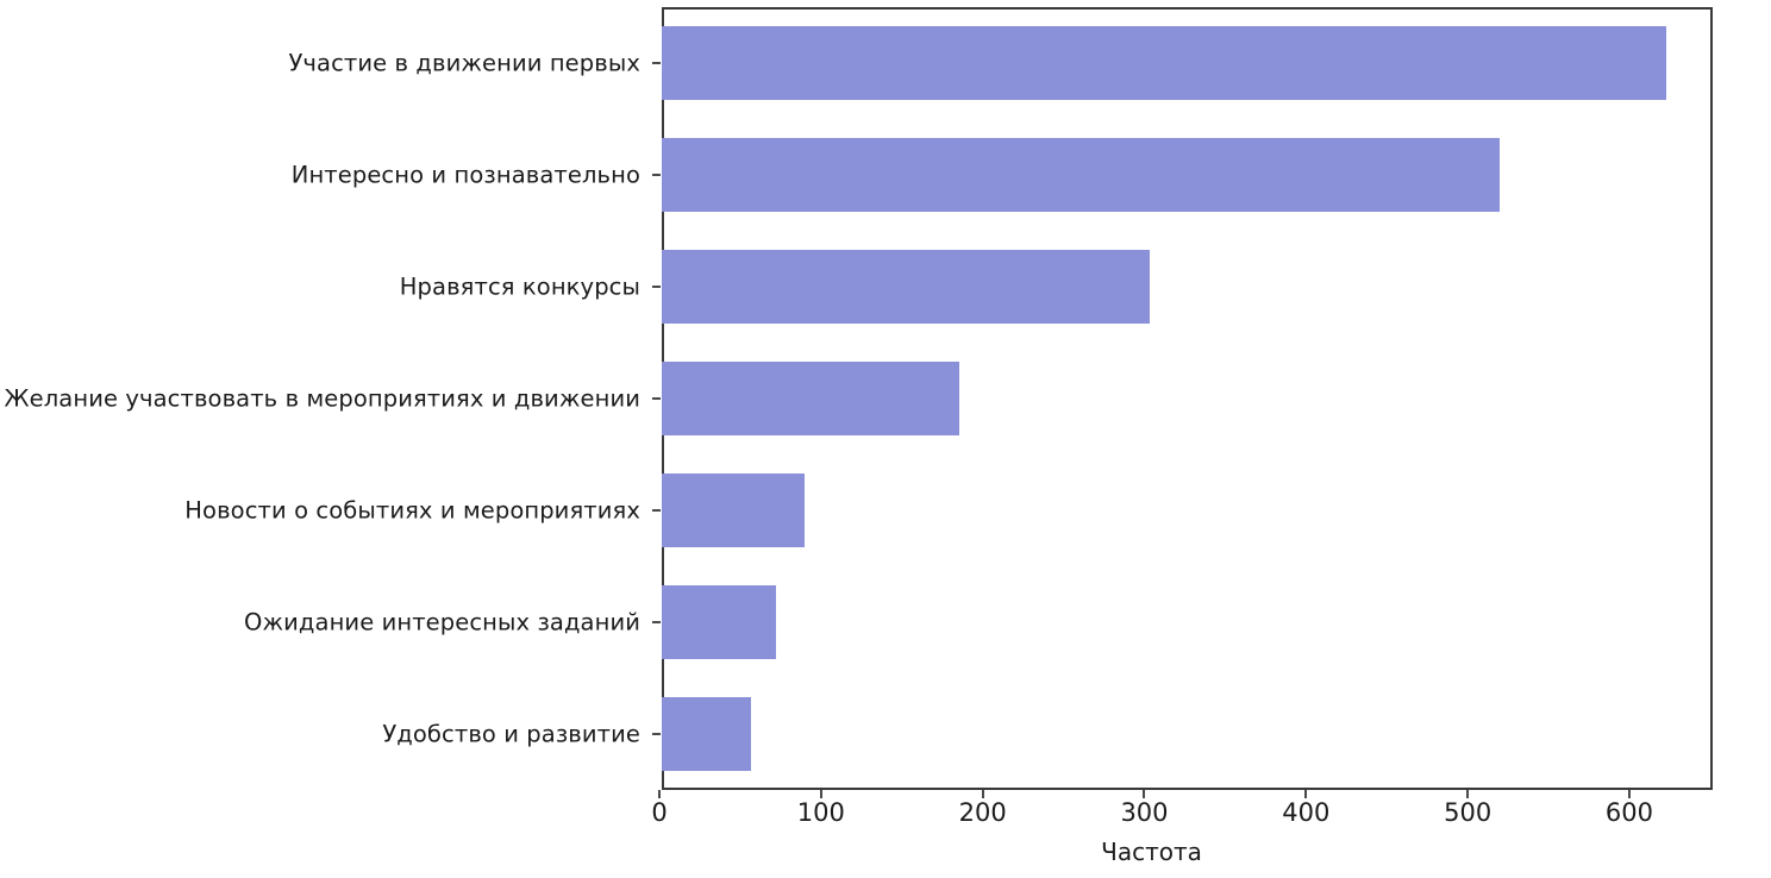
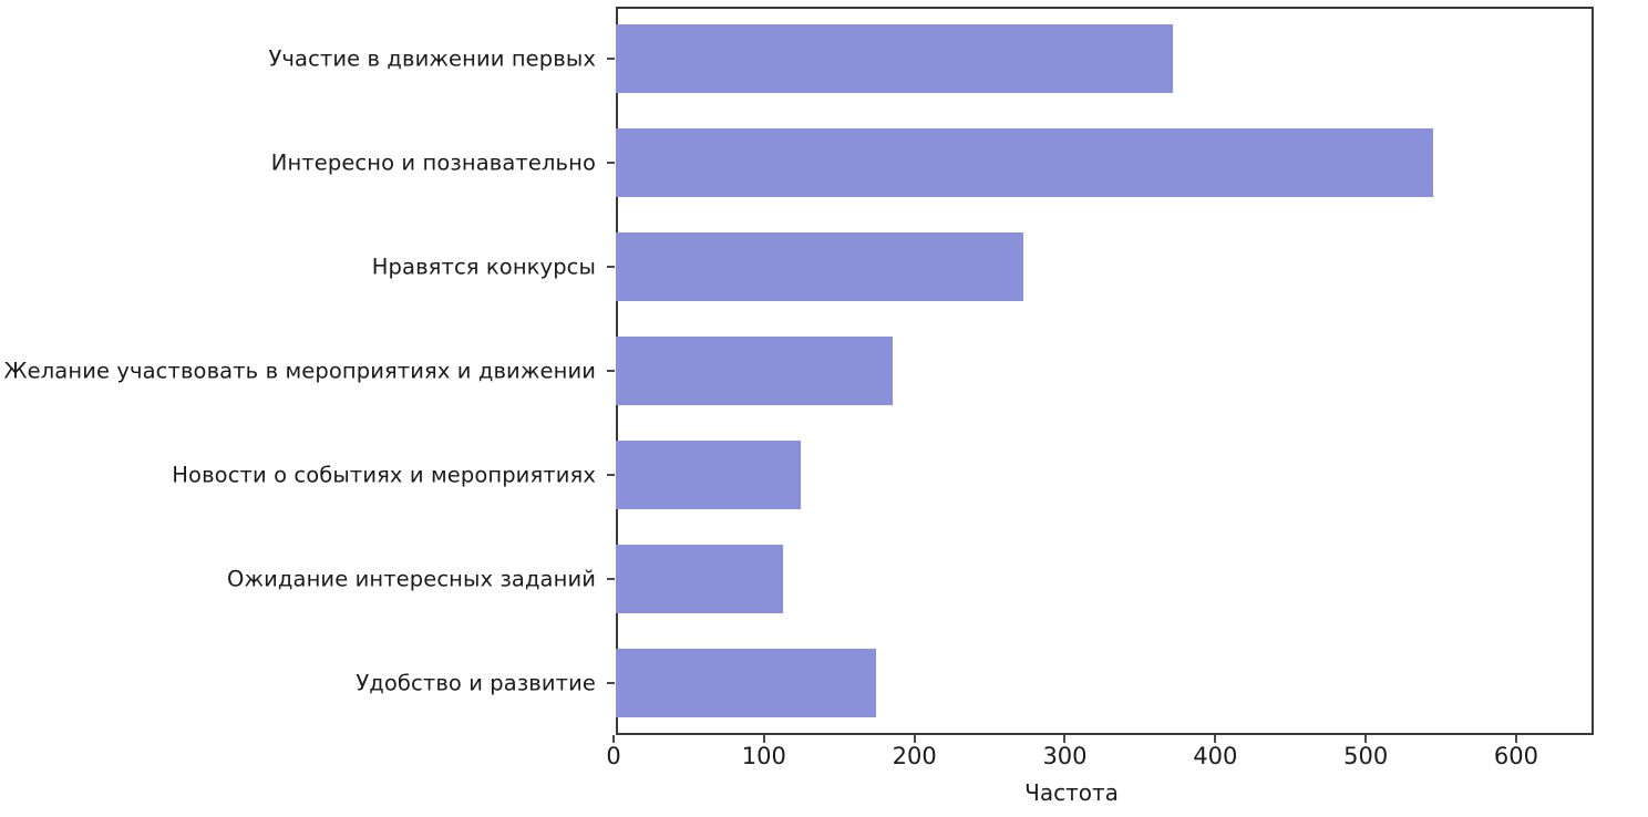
Участие в движении первых: 621 -> 370
Интересно и познавательно: 518 -> 543
Нравятся конкурсы: 302 -> 271
Новости о событиях и мероприятиях: 88 -> 123
Ожидание интересных заданий: 71 -> 111
Удобство и развитие: 55 -> 173
